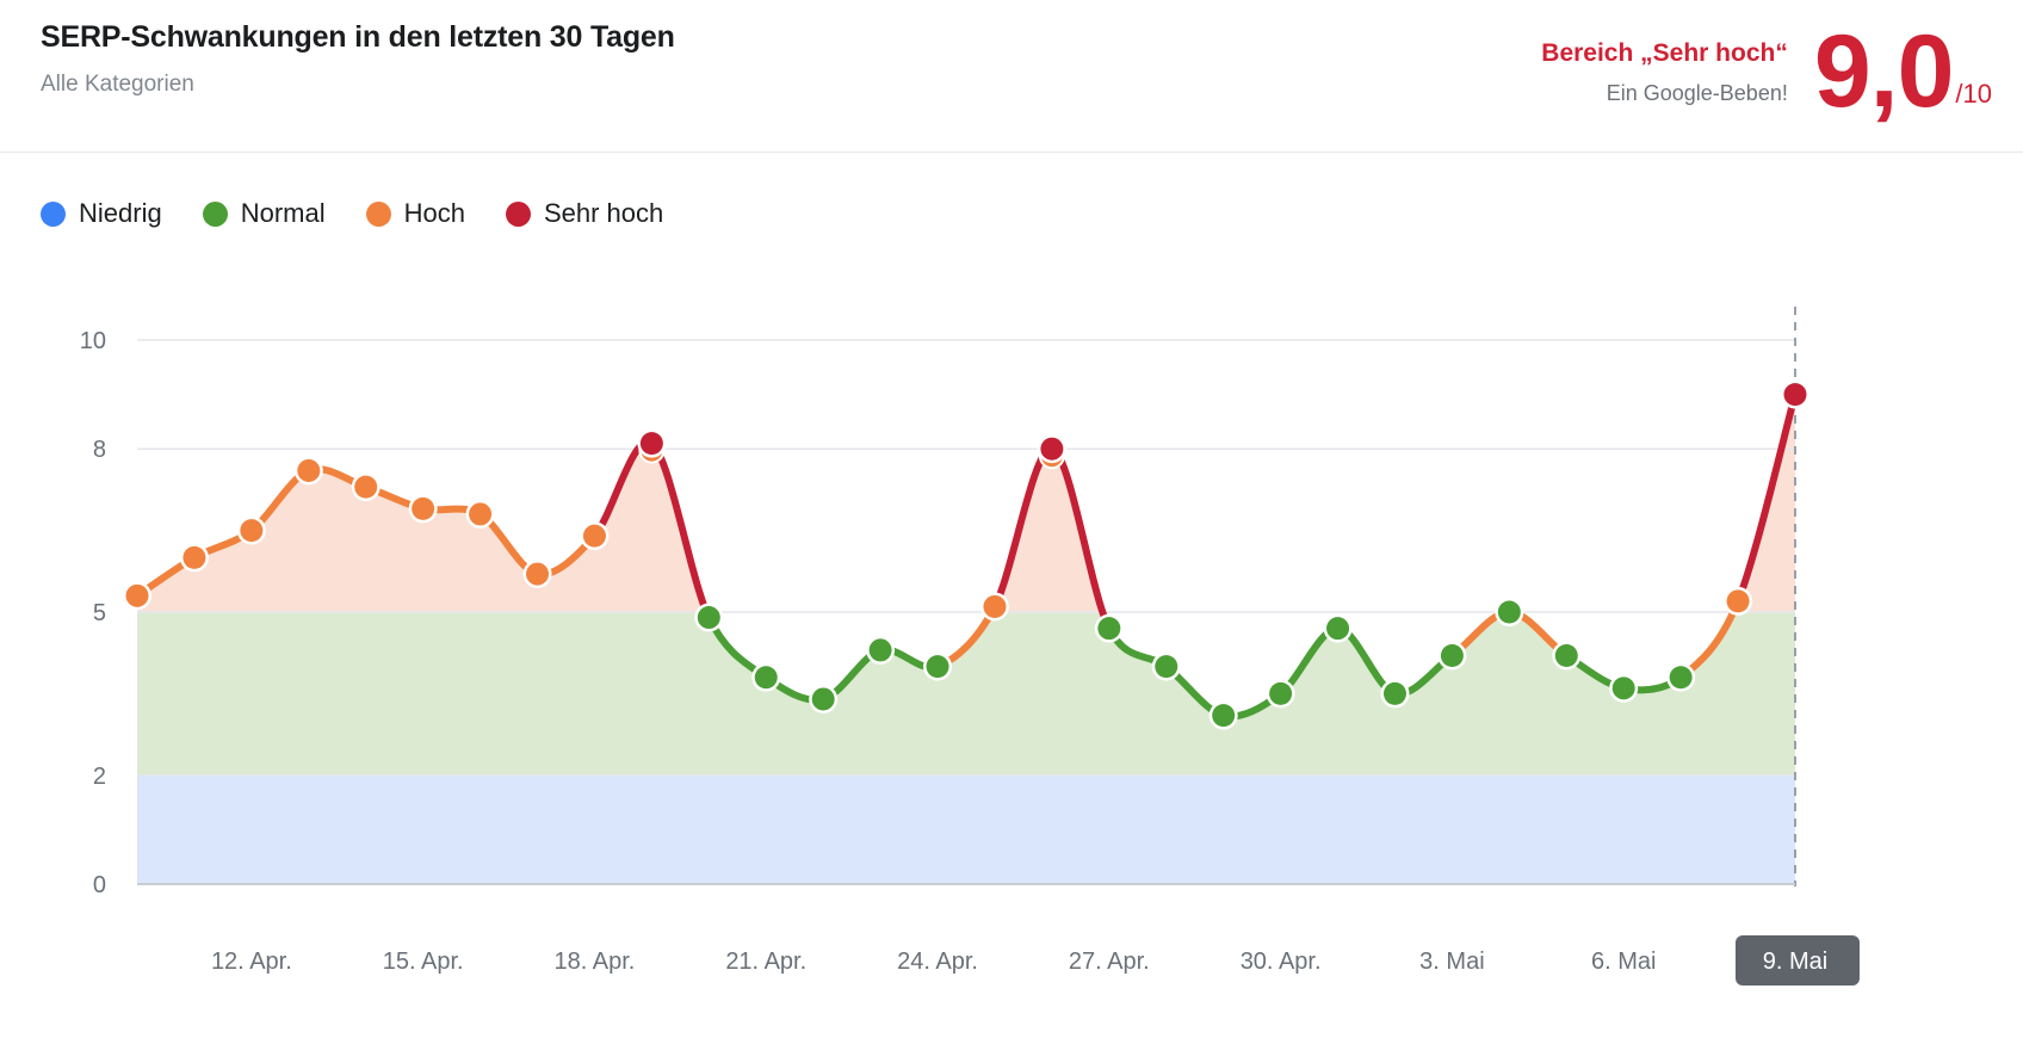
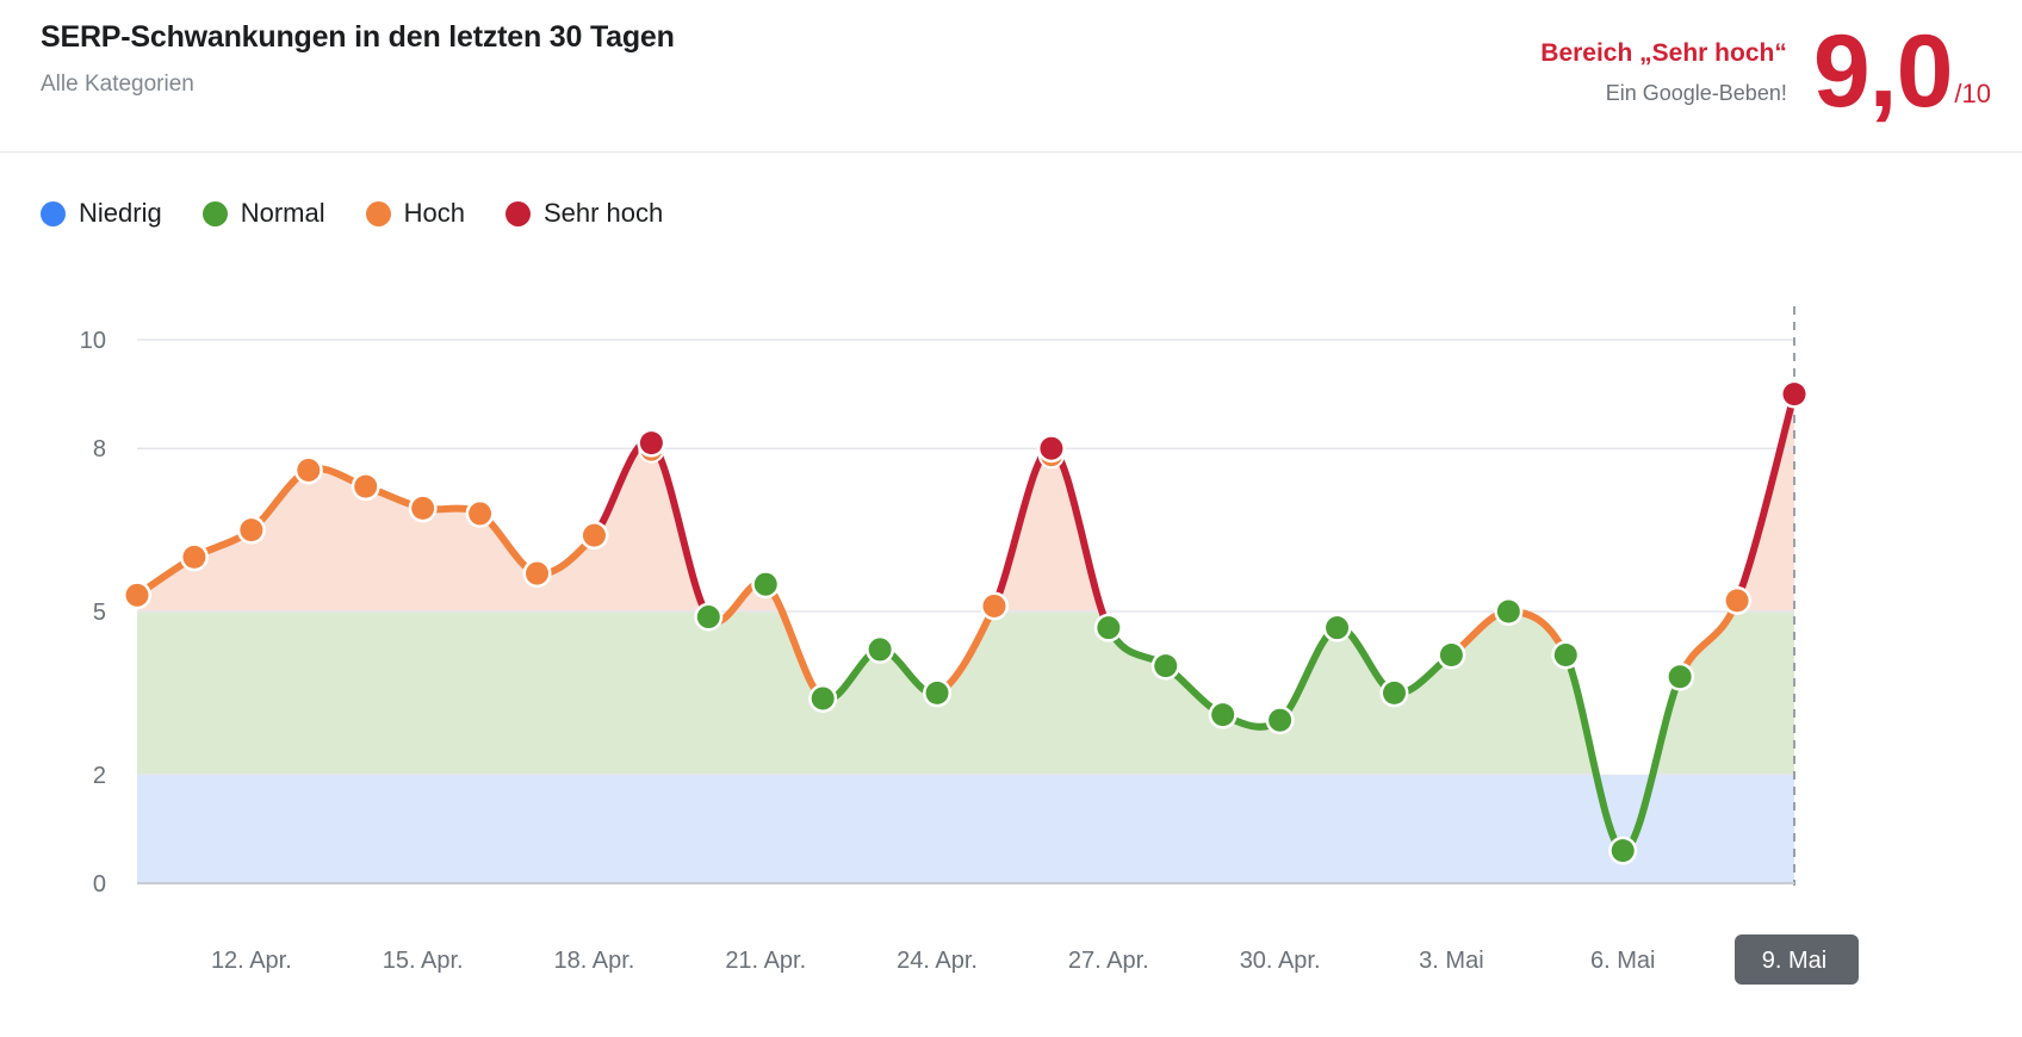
21. Apr.: 3.8 -> 5.5
24. Apr.: 4.0 -> 3.5
30. Apr.: 3.5 -> 3.0
6. Mai: 3.6 -> 0.6
